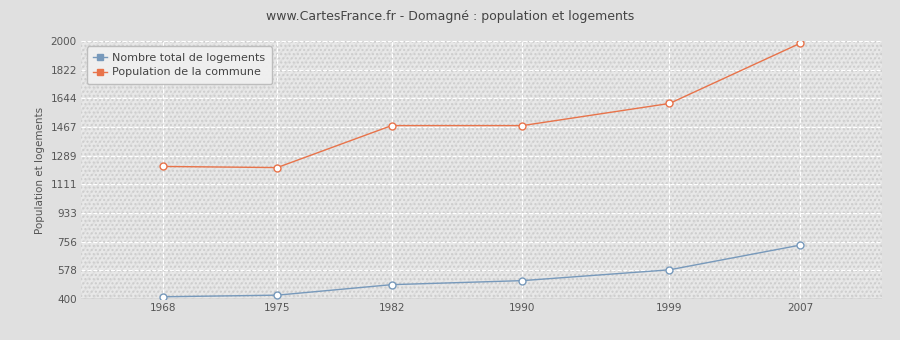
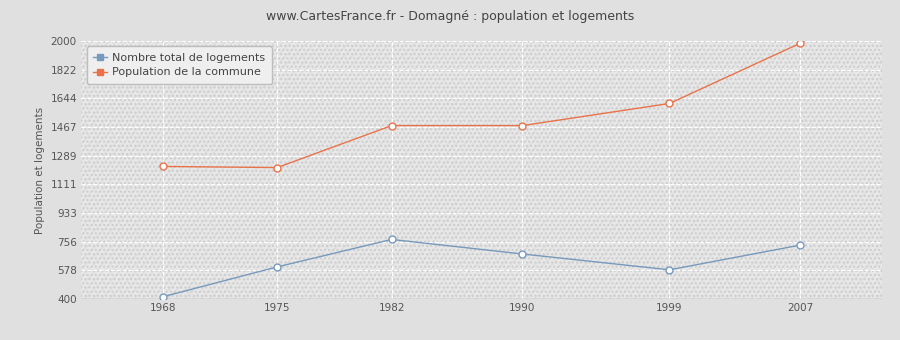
Nombre total de logements/1975: 420 -> 600
Nombre total de logements/1982: 490 -> 770
Nombre total de logements/1990: 520 -> 680
